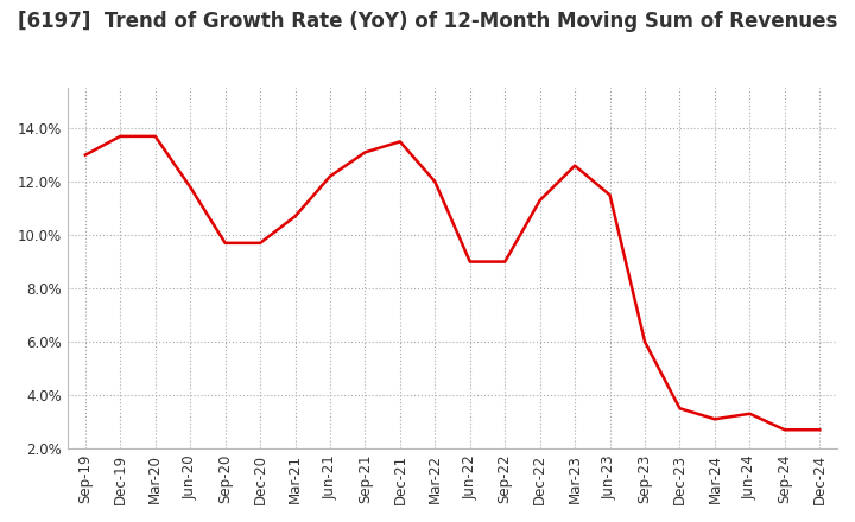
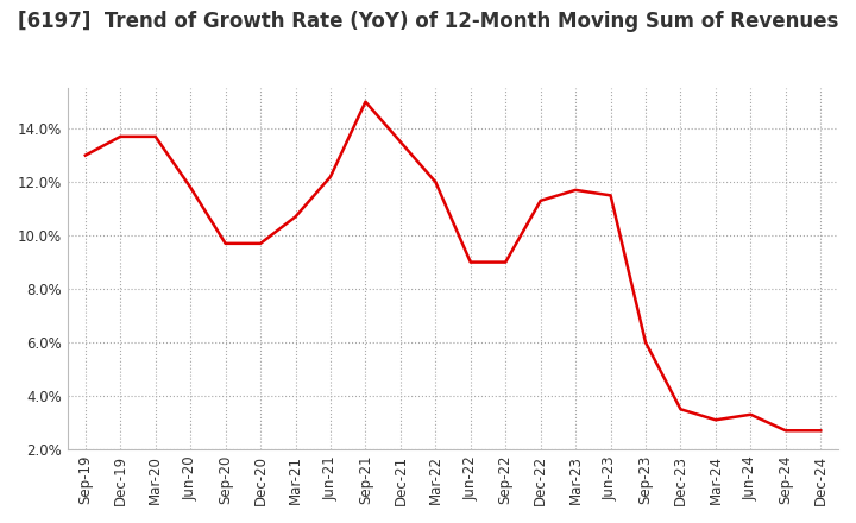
Sep-21: 13.1% -> 15.0%
Mar-23: 12.6% -> 11.7%
